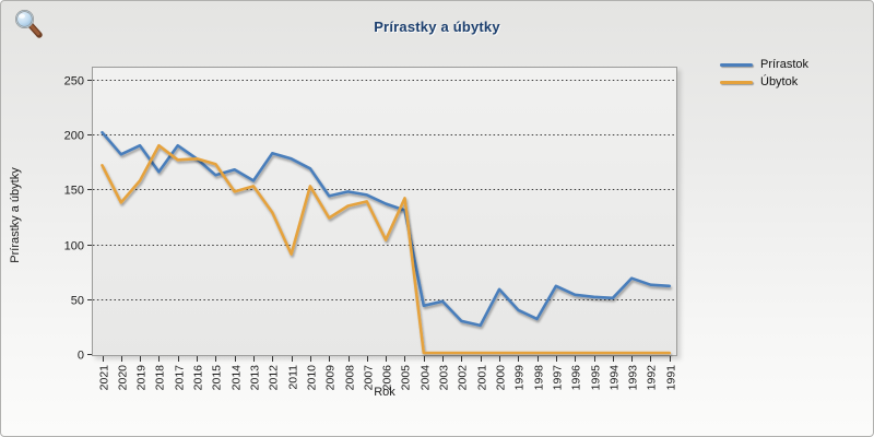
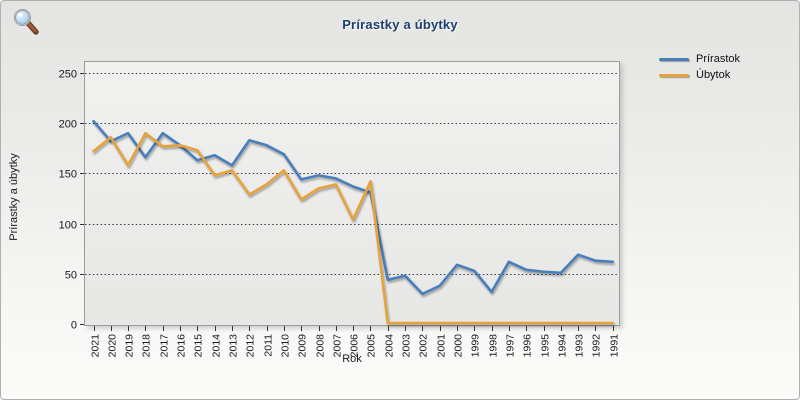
Úbytok/2020: 138 -> 186
Úbytok/2011: 91 -> 139
Prírastok/2001: 26 -> 38
Prírastok/1999: 40 -> 53
